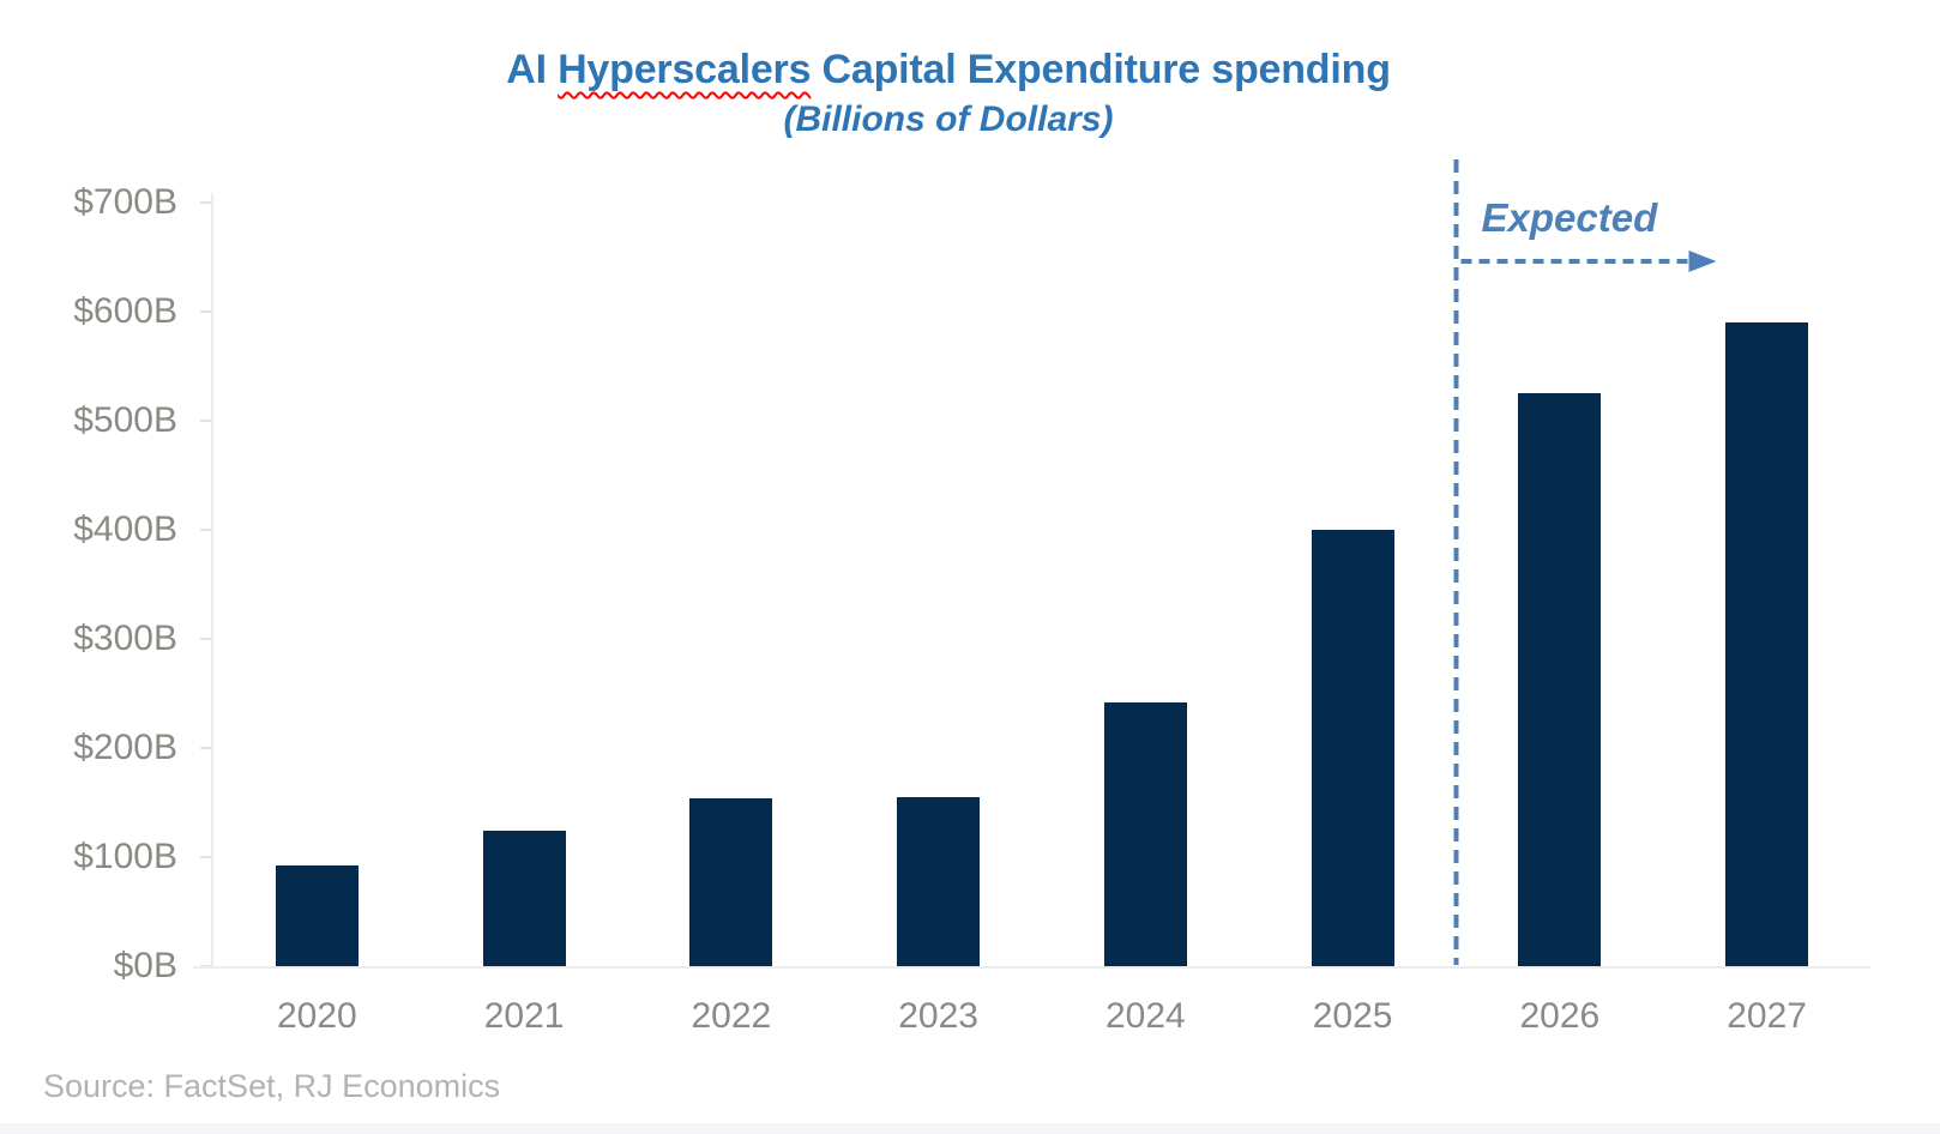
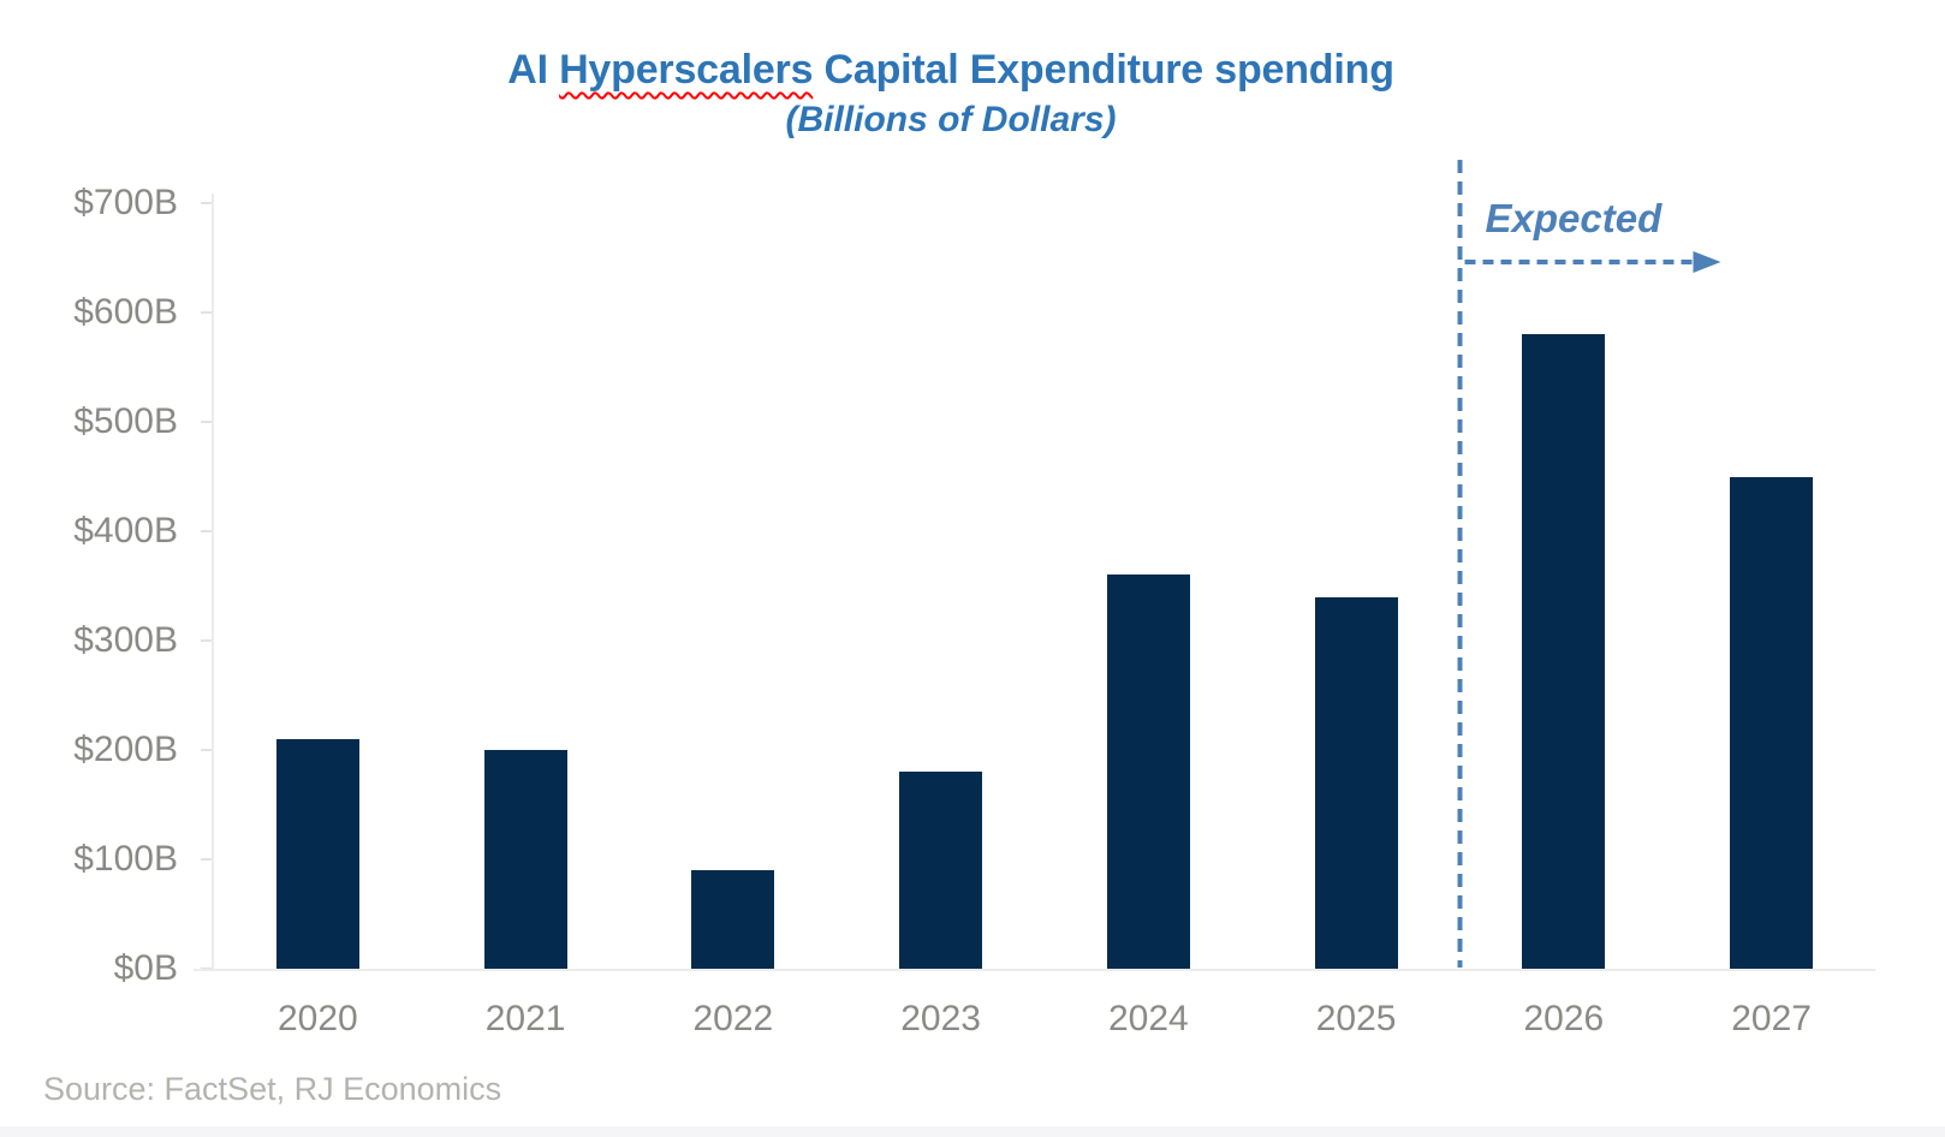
2020: $90B -> $210B
2021: $120B -> $200B
2022: $150B -> $90B
2023: $160B -> $180B
2024: $240B -> $360B
2025: $400B -> $340B
2026: $520B -> $580B
2027: $590B -> $450B
